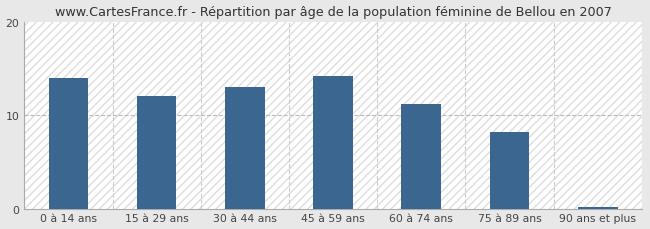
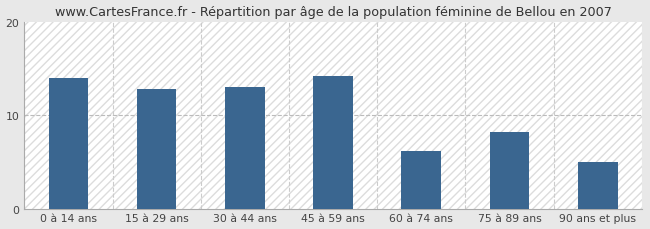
15 à 29 ans: 12.0 -> 12.8
60 à 74 ans: 11.2 -> 6.2
90 ans et plus: 0.2 -> 5.0
